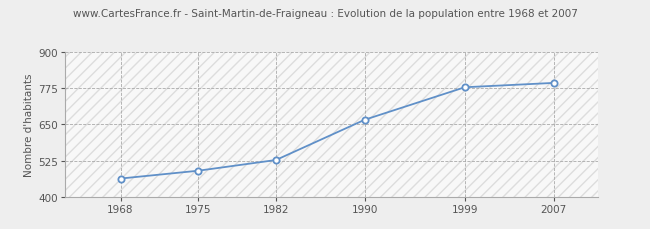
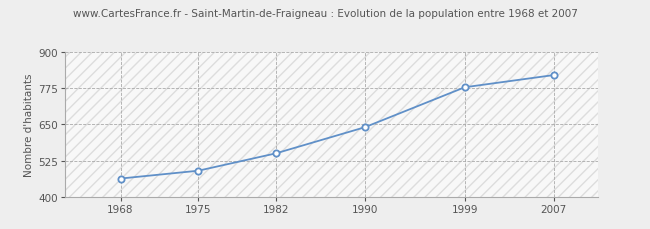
1982: 527 -> 550
1990: 666 -> 640
2007: 793 -> 820
